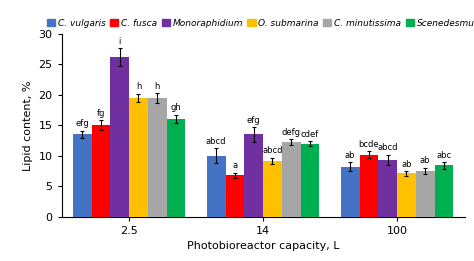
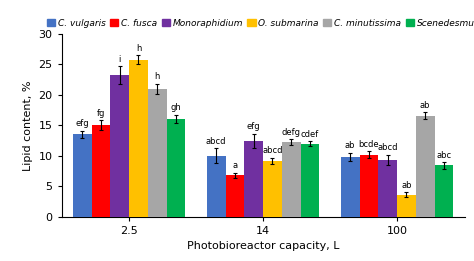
Monoraphidium/2.5: 26.2 -> 23.2
O. submarina/2.5: 19.5 -> 25.8
C. minutissima/2.5: 19.5 -> 21.0
Monoraphidium/14: 13.5 -> 12.4
C. vulgaris/100: 8.2 -> 9.8
O. submarina/100: 7.1 -> 3.6
C. minutissima/100: 7.5 -> 16.6
